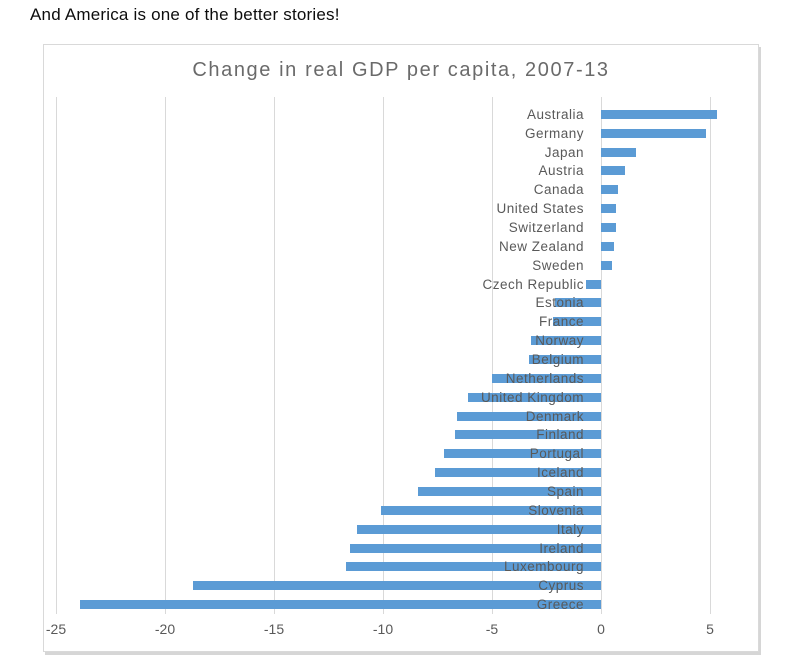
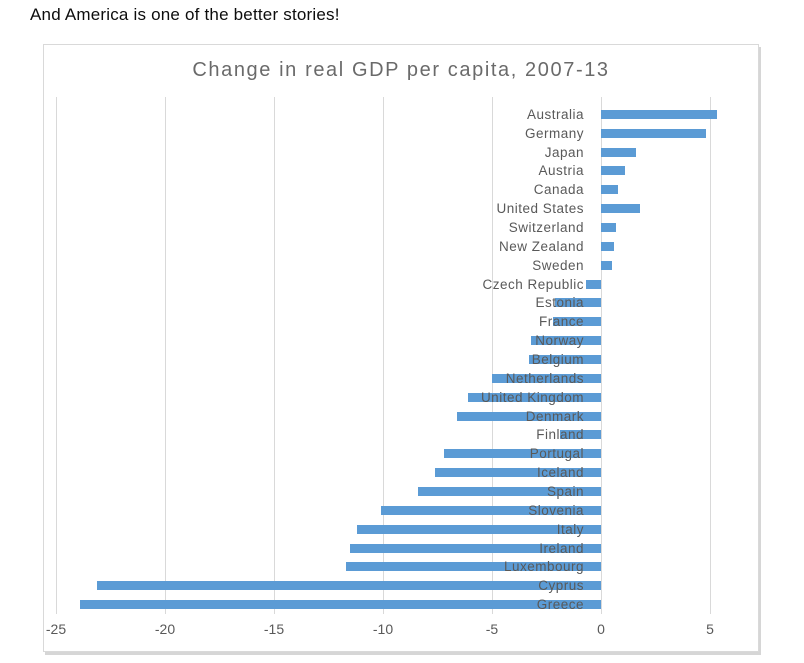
United States: 0.7 -> 1.8
Finland: -6.7 -> -1.9
Cyprus: -18.7 -> -23.1
